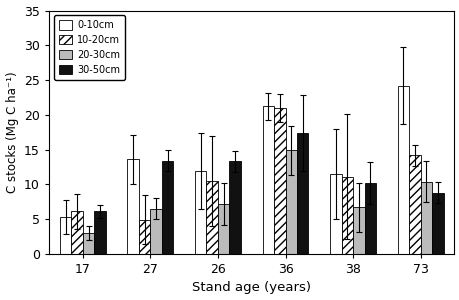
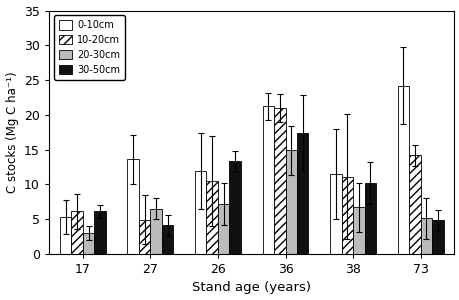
30-50cm/27: 13.4 -> 4.1
20-30cm/73: 10.4 -> 5.1
30-50cm/73: 8.8 -> 4.8
